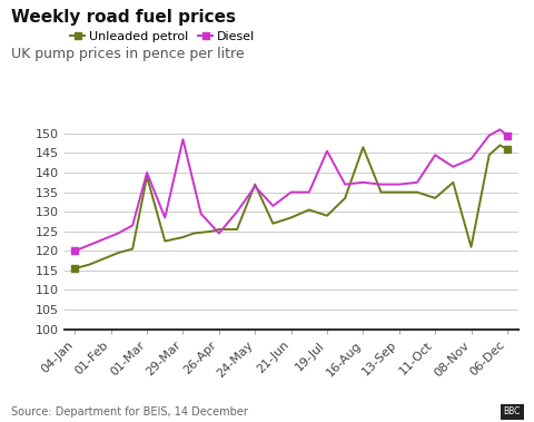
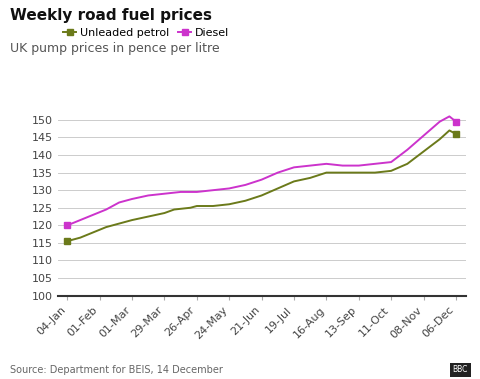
Unleaded petrol/01-Mar: 139.0 -> 121.5
Diesel/01-Mar: 140.0 -> 127.5
Diesel/29-Mar: 148.5 -> 129.0
Diesel/26-Apr: 124.5 -> 129.5
Unleaded petrol/24-May: 137.0 -> 126.0
Diesel/24-May: 136.5 -> 130.5
Diesel/21-Jun: 135.0 -> 133.0
Unleaded petrol/19-Jul: 129.0 -> 132.5
Diesel/19-Jul: 145.5 -> 136.5
Unleaded petrol/16-Aug: 146.5 -> 135.0
Unleaded petrol/11-Oct: 133.5 -> 135.5
Diesel/11-Oct: 144.5 -> 138.0
Unleaded petrol/08-Nov: 121.0 -> 141.0
Diesel/08-Nov: 143.5 -> 145.5
